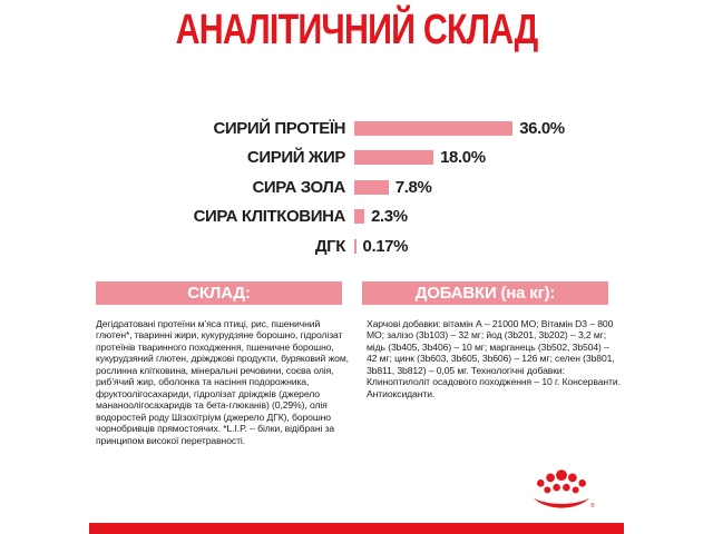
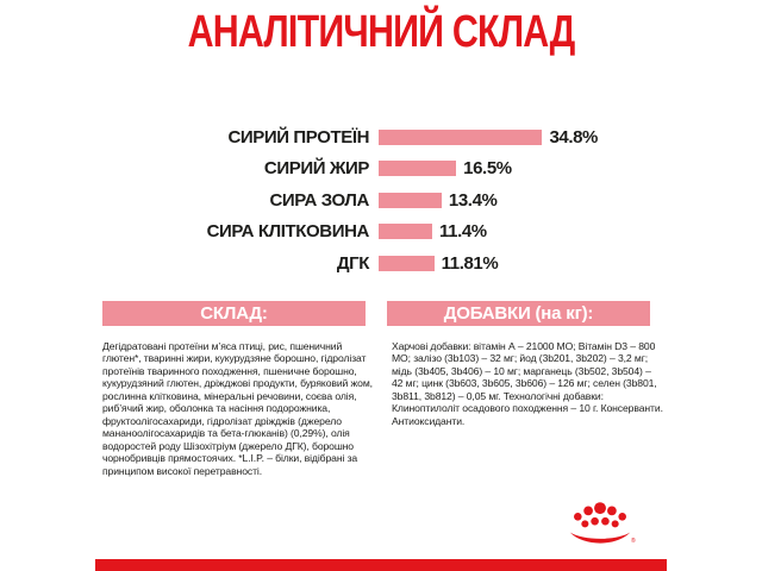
СИРИЙ ПРОТЕЇН: 36.0% -> 34.8%
СИРИЙ ЖИР: 18.0% -> 16.5%
СИРА ЗОЛА: 7.8% -> 13.4%
СИРА КЛІТКОВИНА: 2.3% -> 11.4%
ДГК: 0.17% -> 11.81%
